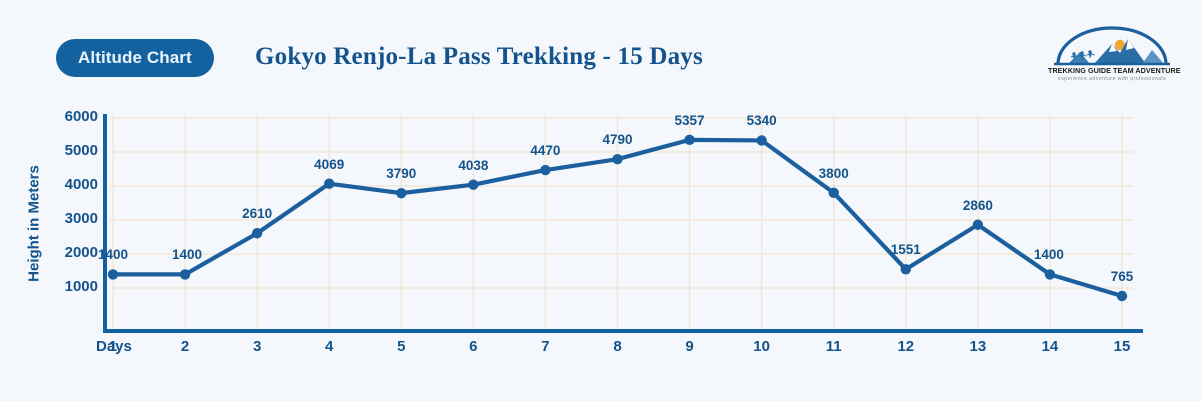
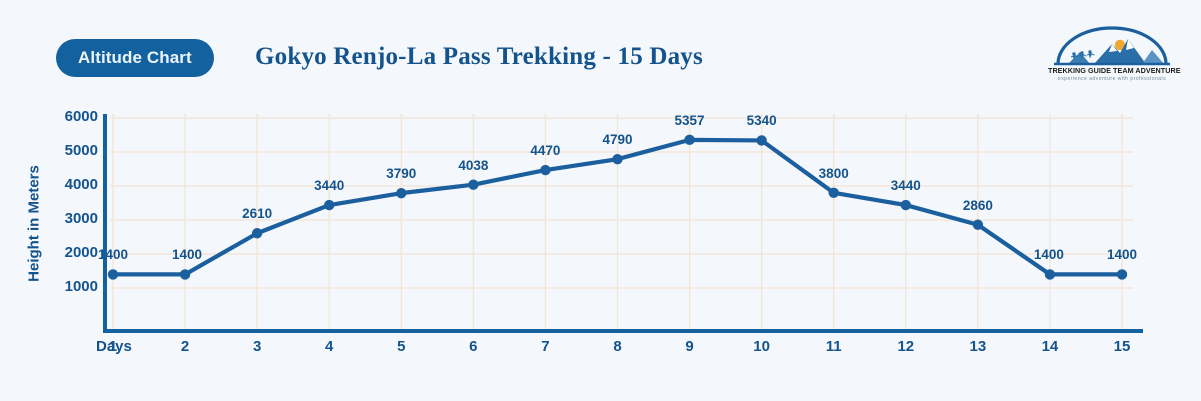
4: 4069 -> 3440
12: 1551 -> 3440
15: 765 -> 1400
